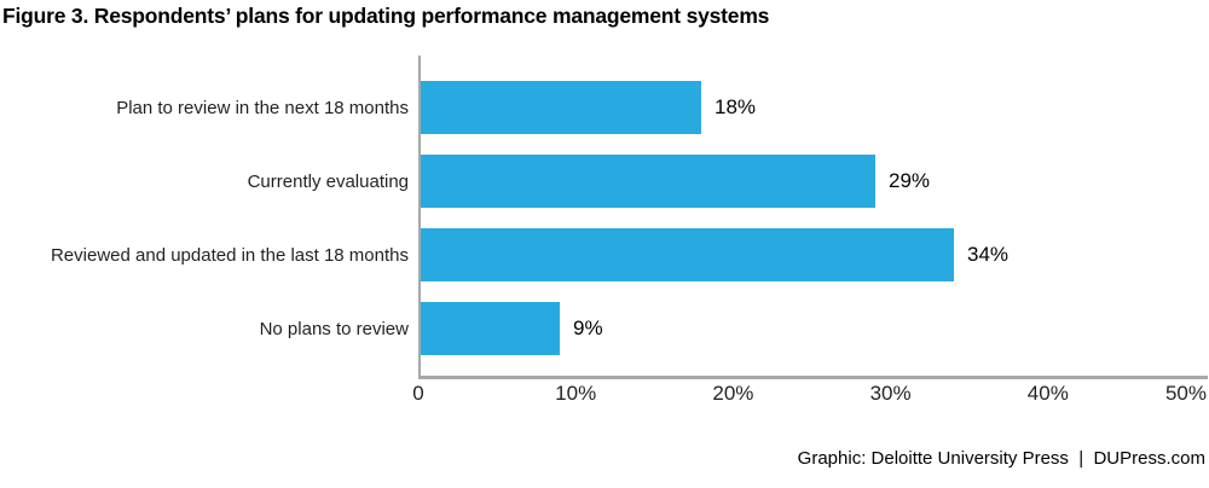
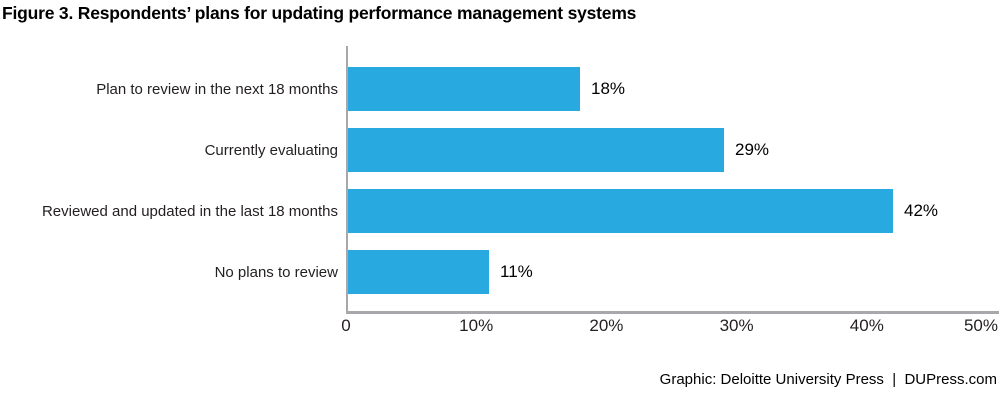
Reviewed and updated in the last 18 months: 34% -> 42%
No plans to review: 9% -> 11%
